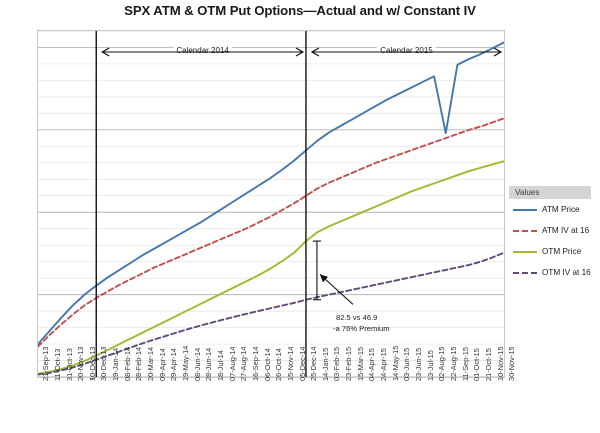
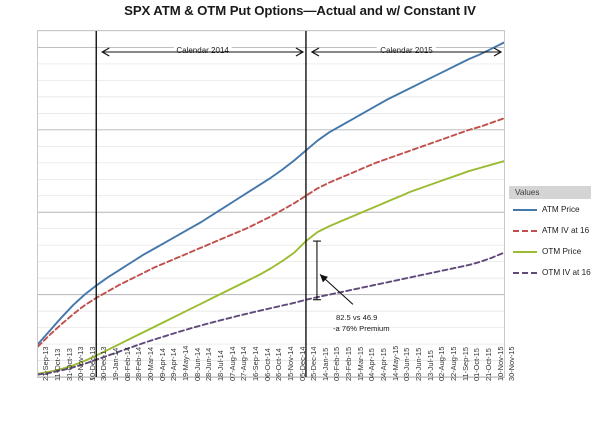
ATM Price/22-Aug-15: 148 -> 186
